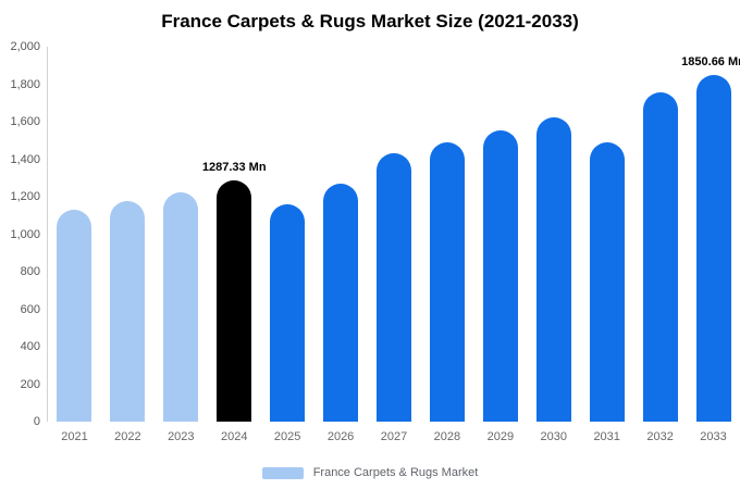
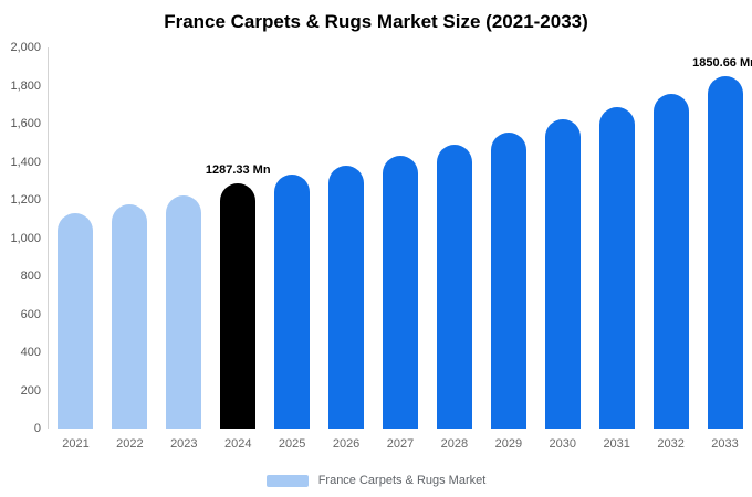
2025: 1160 -> 1330
2026: 1270 -> 1380
2031: 1490 -> 1690
